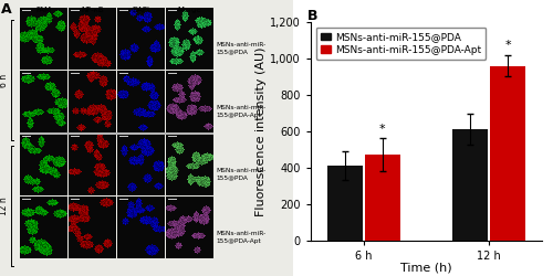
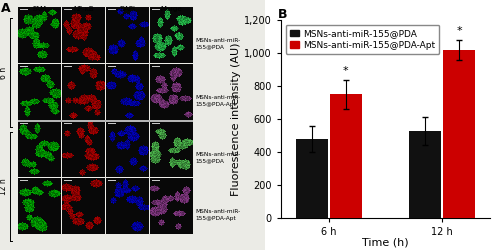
MSNs-anti-miR-155@PDA/6 h: 410 -> 480
MSNs-anti-miR-155@PDA-Apt/6 h: 470 -> 750
MSNs-anti-miR-155@PDA/12 h: 610 -> 520
MSNs-anti-miR-155@PDA-Apt/12 h: 960 -> 1,020
